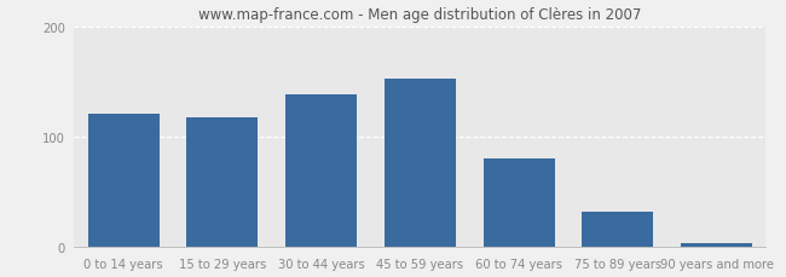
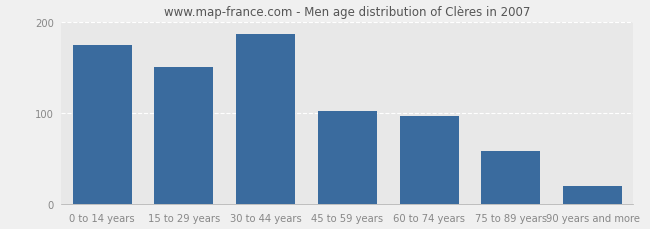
0 to 14 years: 120 -> 174
15 to 29 years: 117 -> 150
30 to 44 years: 138 -> 186
45 to 59 years: 152 -> 102
60 to 74 years: 80 -> 96
75 to 89 years: 32 -> 58
90 years and more: 3 -> 20
